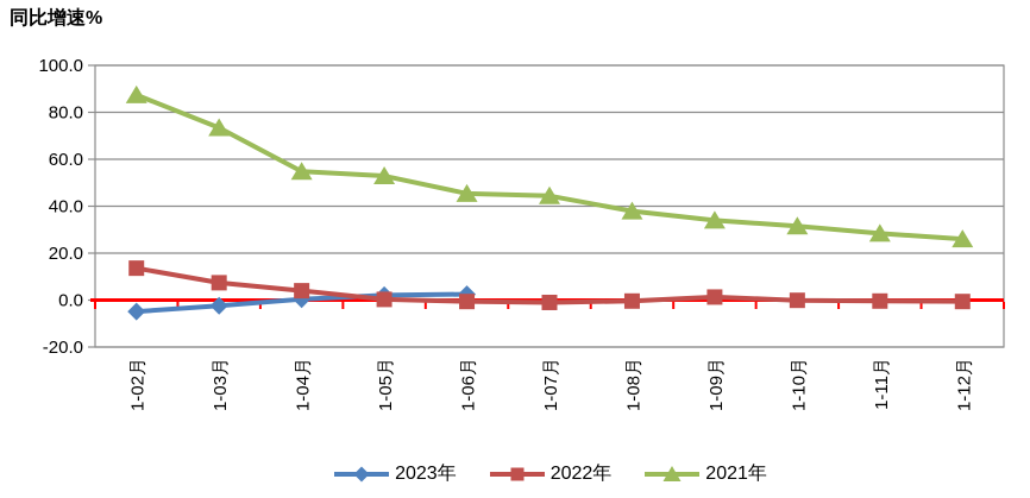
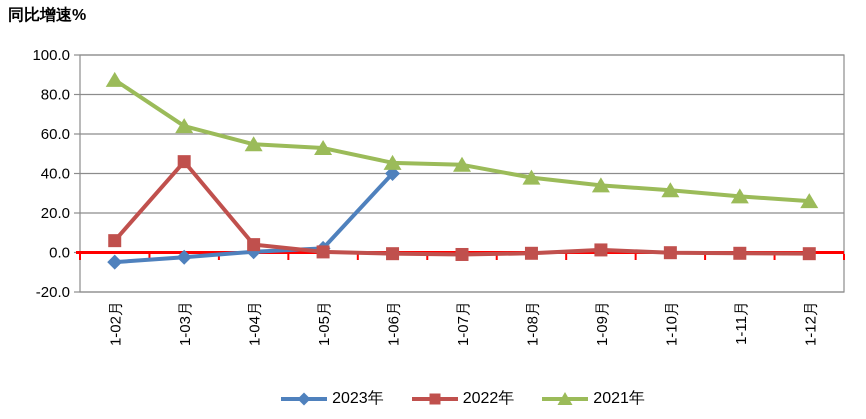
2022年/1-02月: 14 -> 6
2022年/1-03月: 7 -> 46
2021年/1-03月: 73 -> 64
2023年/1-06月: 2 -> 40
